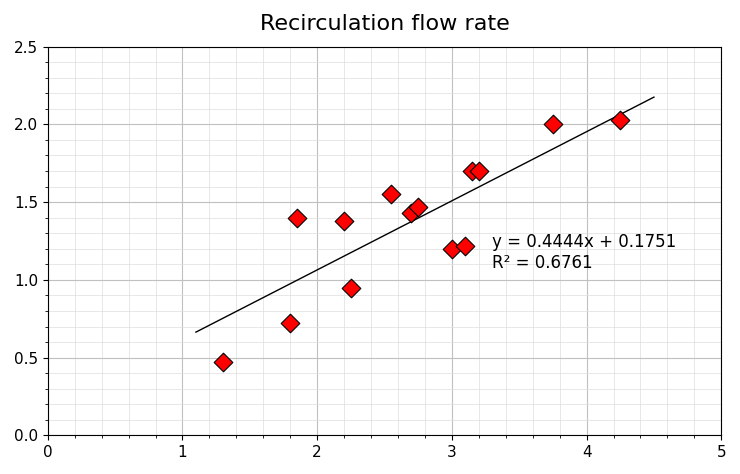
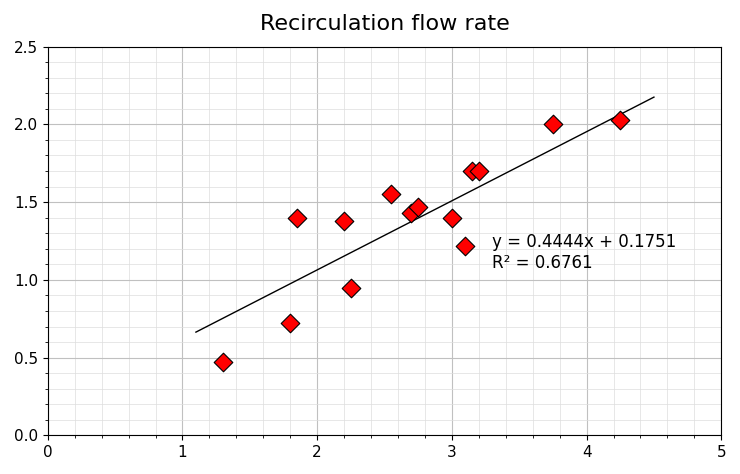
3: 1.20 -> 1.40
